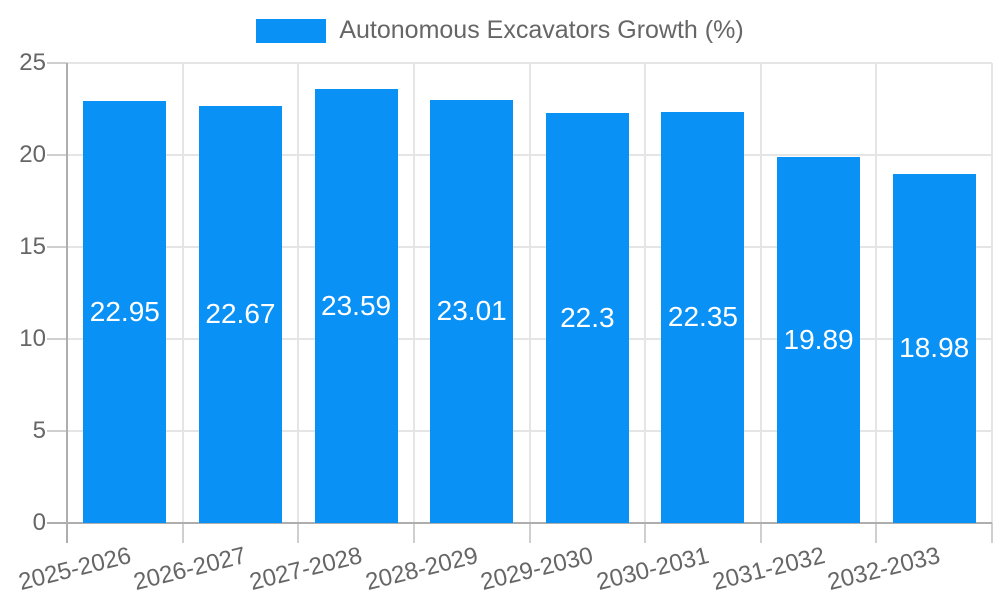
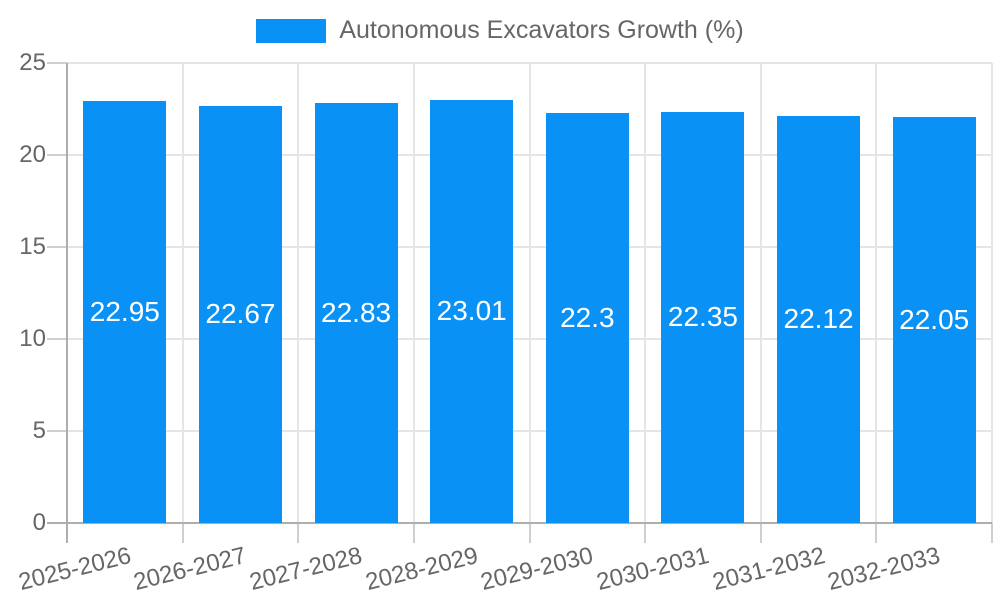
2027-2028: 23.59 -> 22.83
2031-2032: 19.89 -> 22.12
2032-2033: 18.98 -> 22.05
